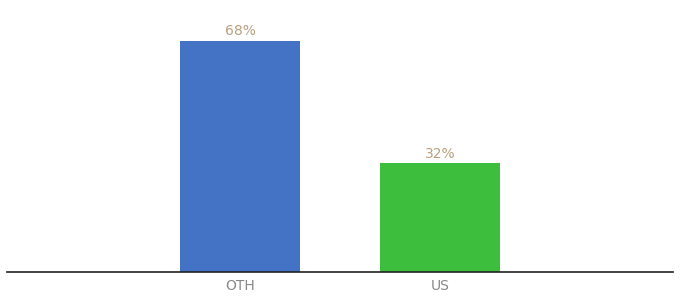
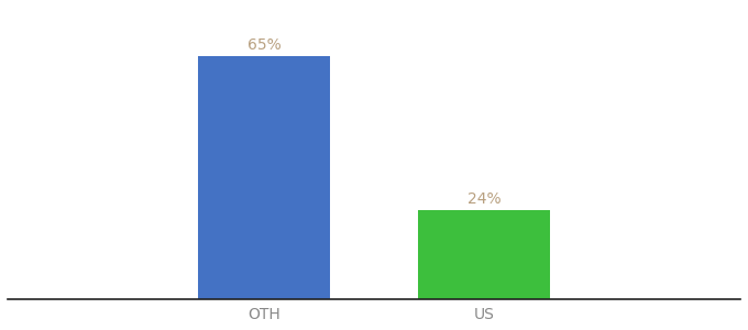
OTH: 68% -> 65%
US: 32% -> 24%
